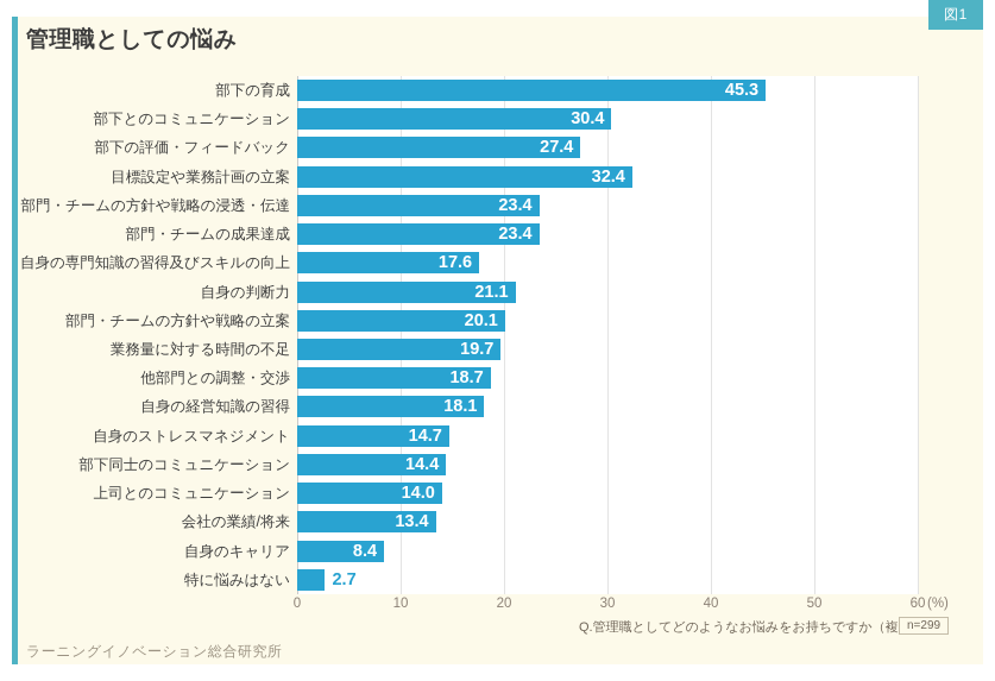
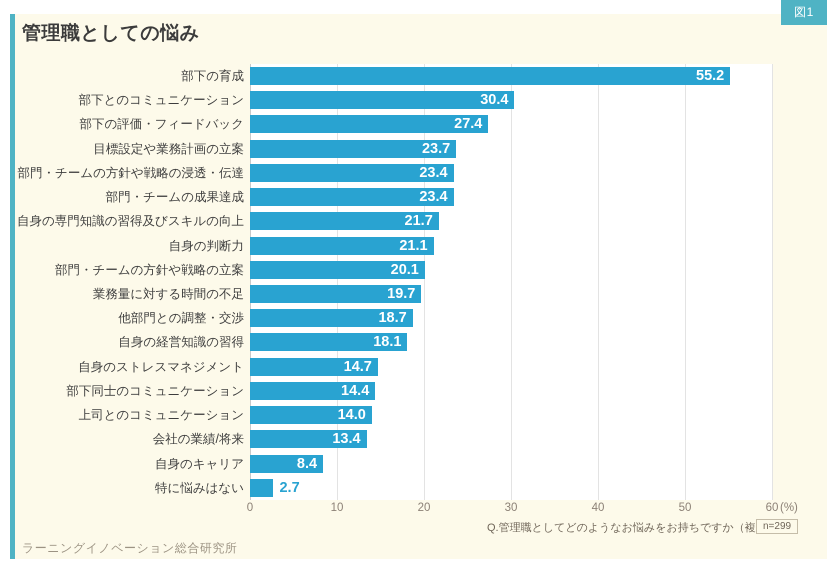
部下の育成: 45.3 -> 55.2
目標設定や業務計画の立案: 32.4 -> 23.7
自身の専門知識の習得及びスキルの向上: 17.6 -> 21.7
